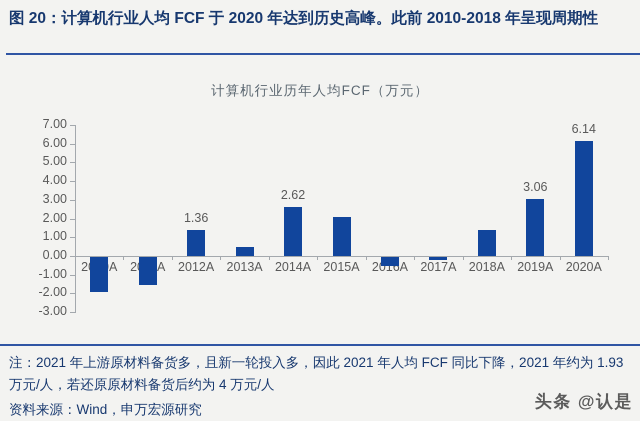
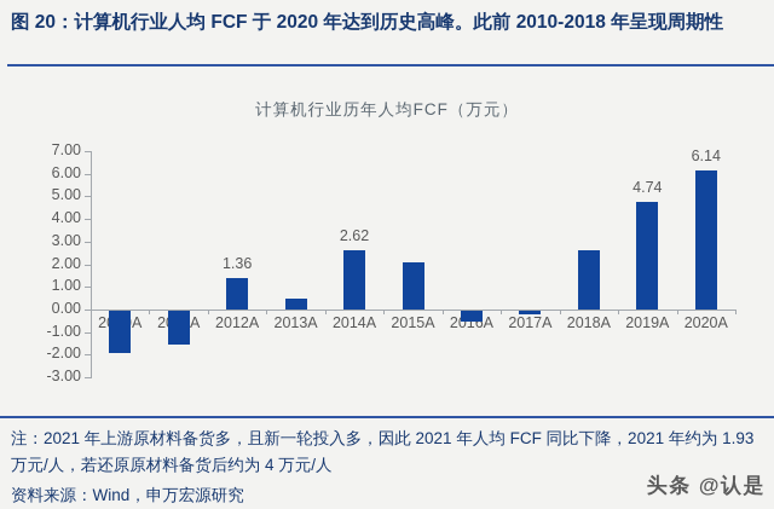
2018A: 1.4 -> 2.6
2019A: 3.06 -> 4.74
